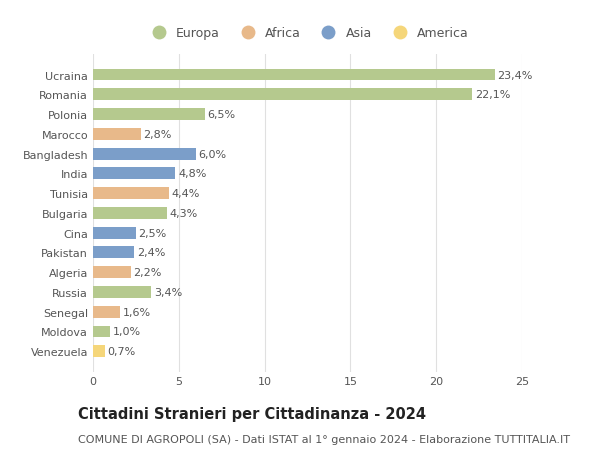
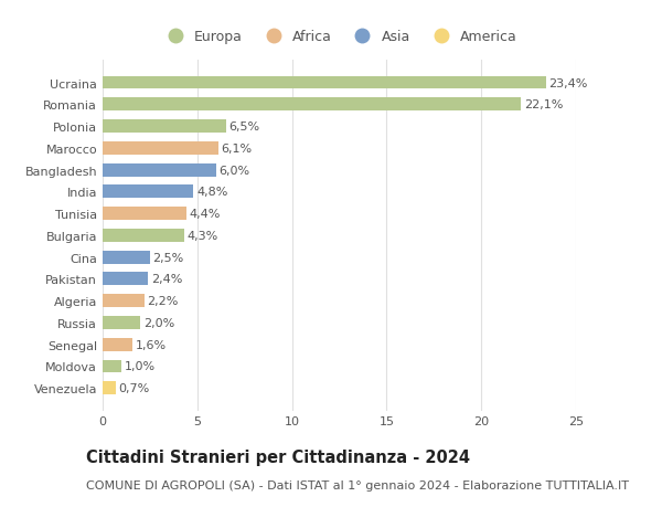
Marocco: 2,8% -> 6,1%
Russia: 3,4% -> 2,0%
